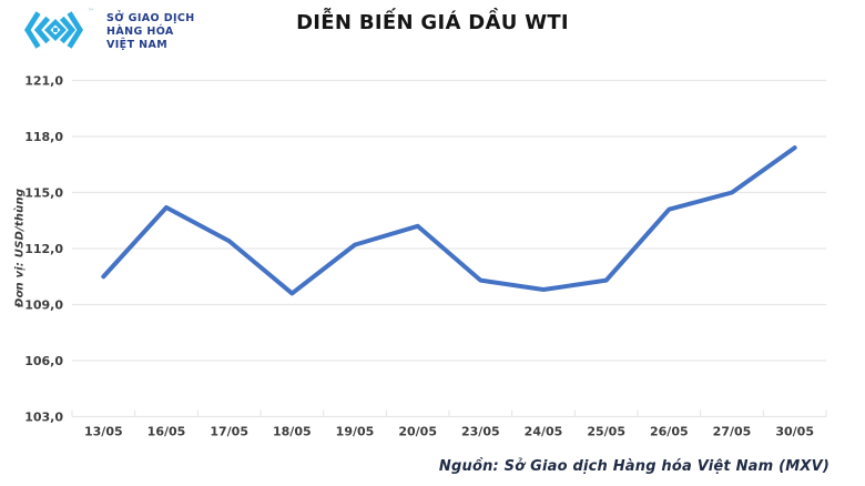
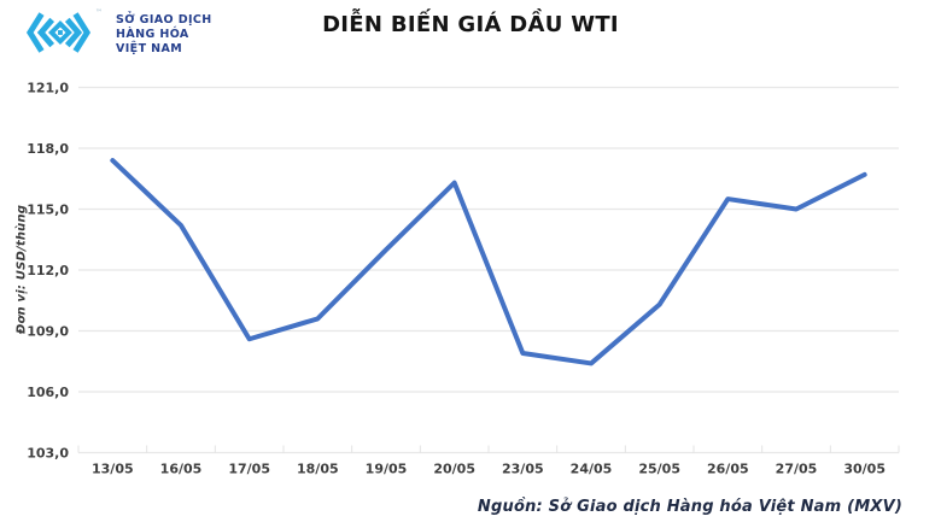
13/05: 110,5 -> 117,4
17/05: 112,4 -> 108,6
19/05: 112,2 -> 113,0
20/05: 113,2 -> 116,3
23/05: 110,3 -> 107,9
24/05: 109,8 -> 107,4
26/05: 114,1 -> 115,5
30/05: 117,4 -> 116,7
